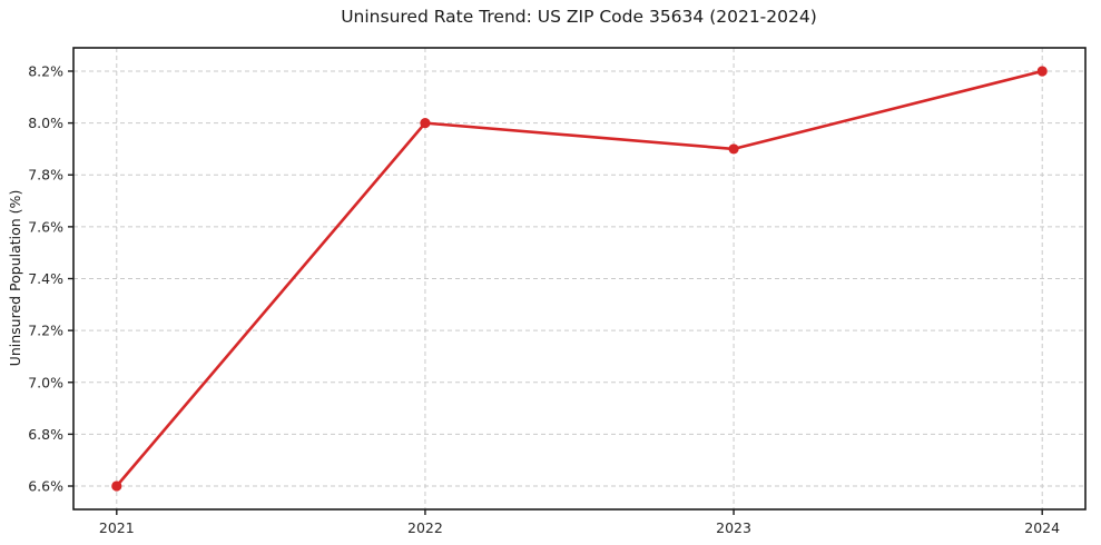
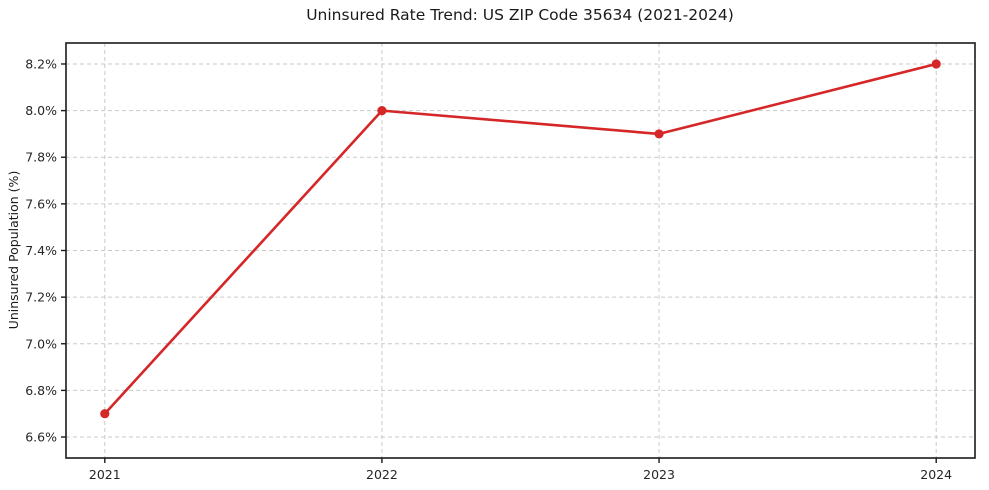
2021: 6.6% -> 6.7%
